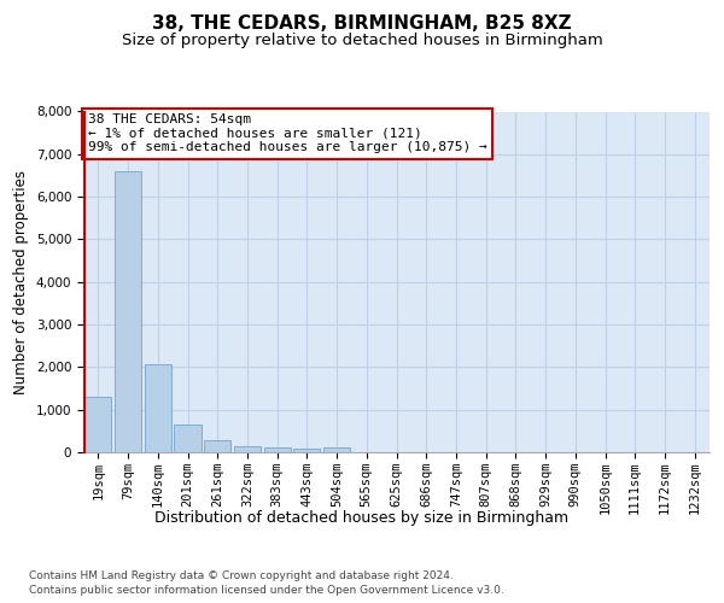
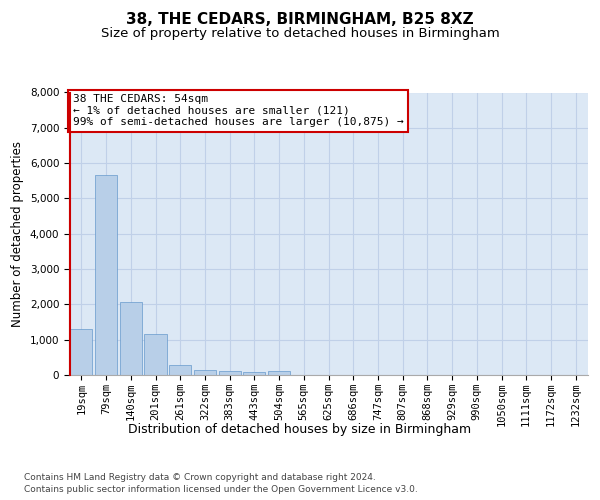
79sqm: 6,600 -> 5,650
201sqm: 650 -> 1,150
